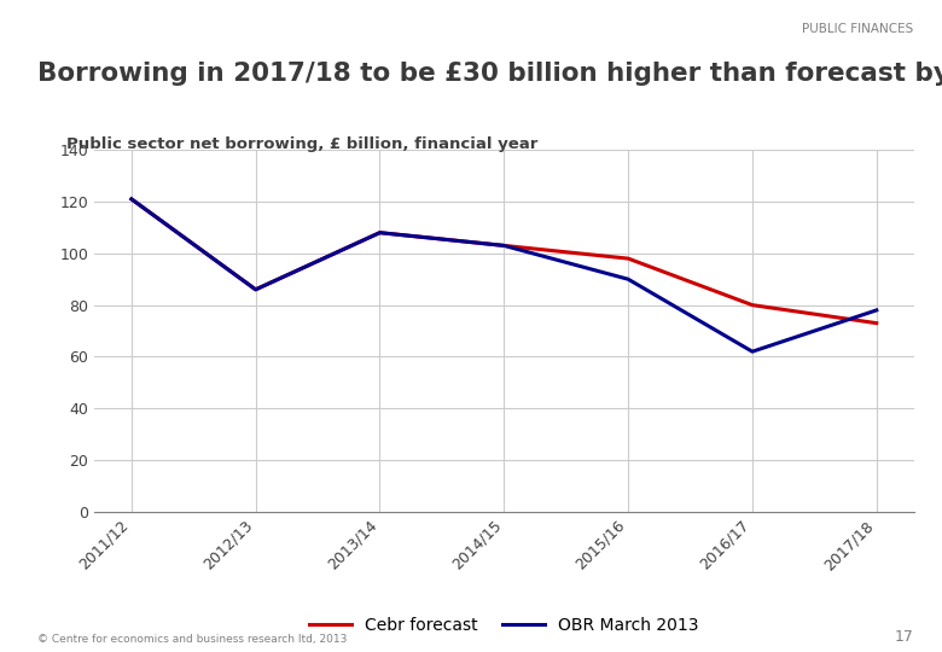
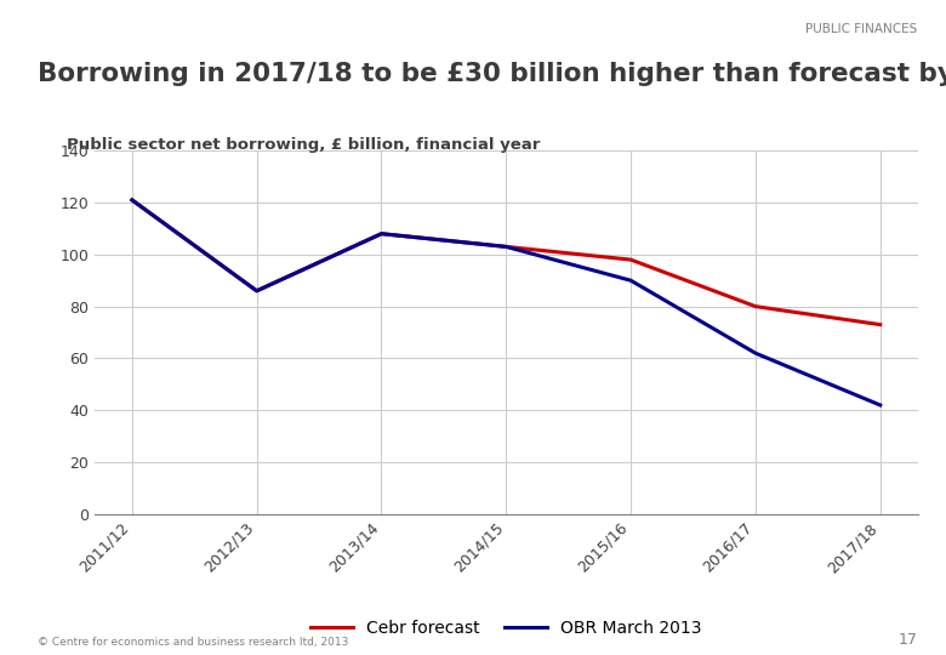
OBR March 2013/2017/18: 78 -> 42
